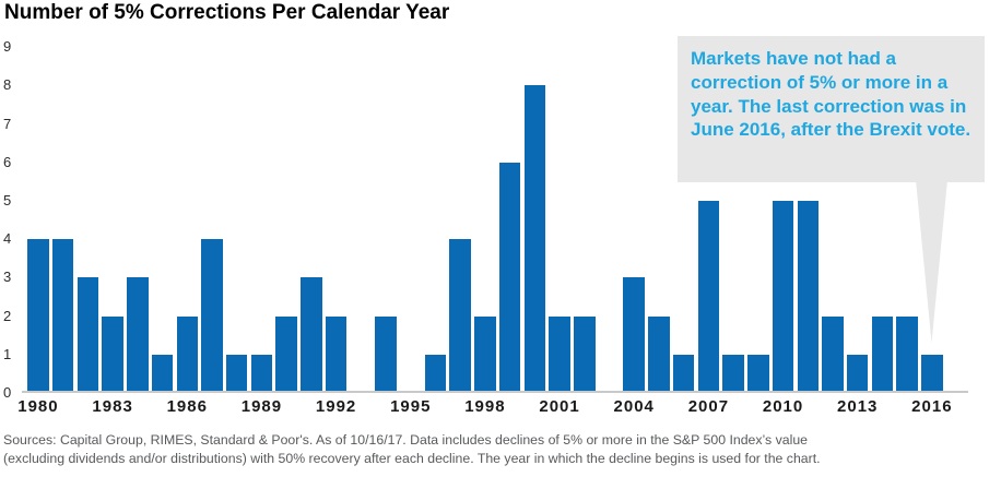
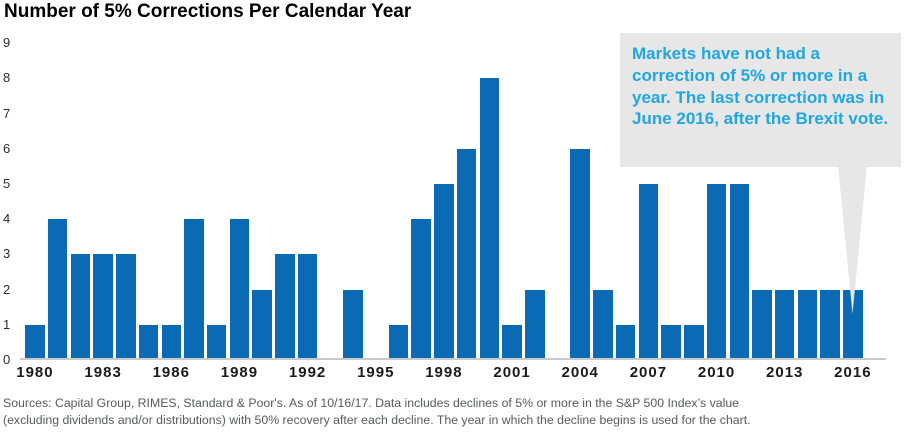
1980: 4 -> 1
1983: 2 -> 3
1986: 2 -> 1
1989: 1 -> 4
1992: 2 -> 3
1998: 2 -> 5
2001: 2 -> 1
2004: 3 -> 6
2013: 1 -> 2
2016: 1 -> 2
